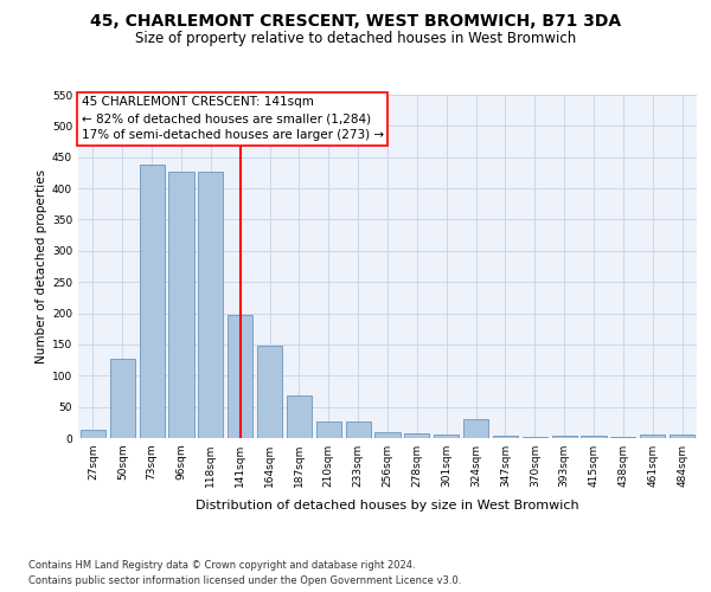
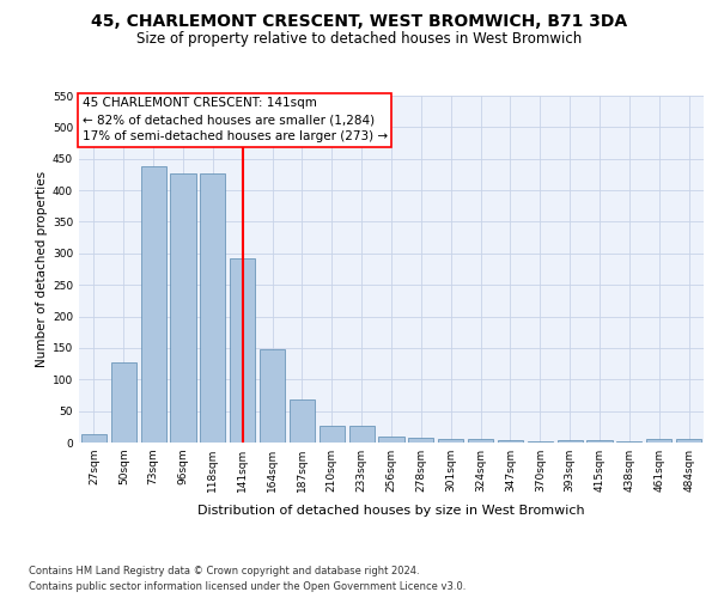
141sqm: 198 -> 292
324sqm: 30 -> 5
